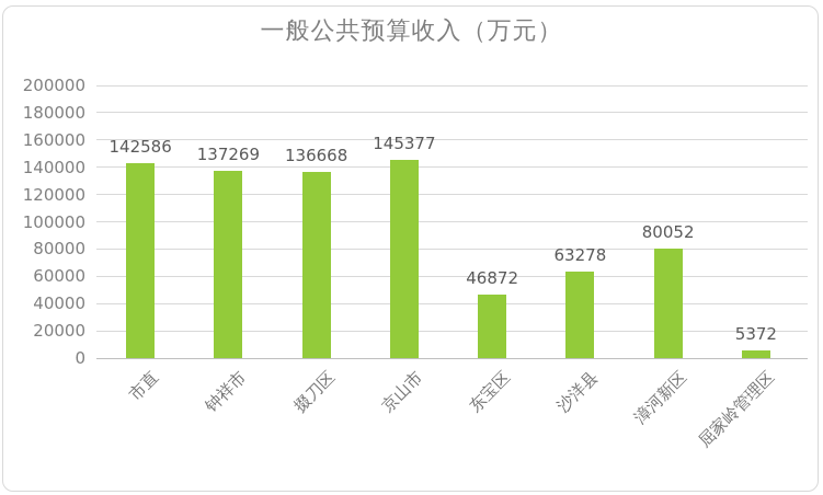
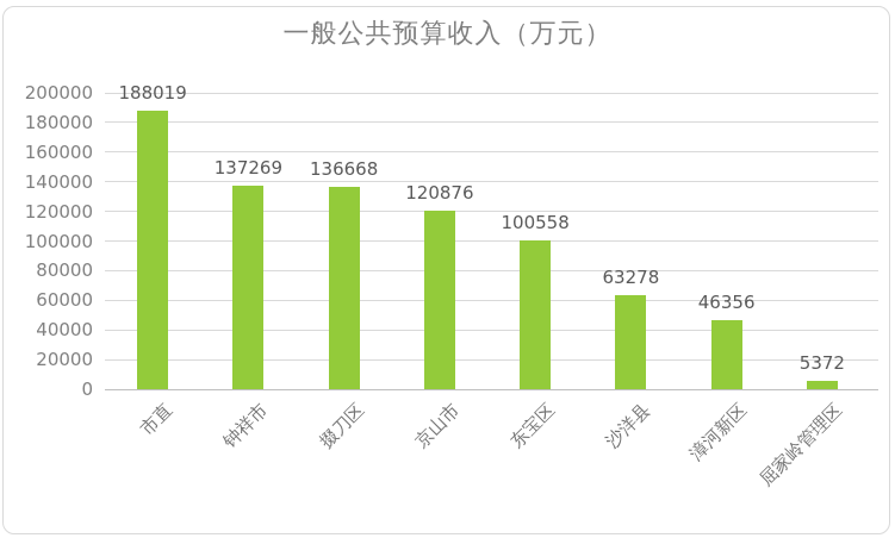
市直: 142586 -> 188019
京山市: 145377 -> 120876
东宝区: 46872 -> 100558
漳河新区: 80052 -> 46356
